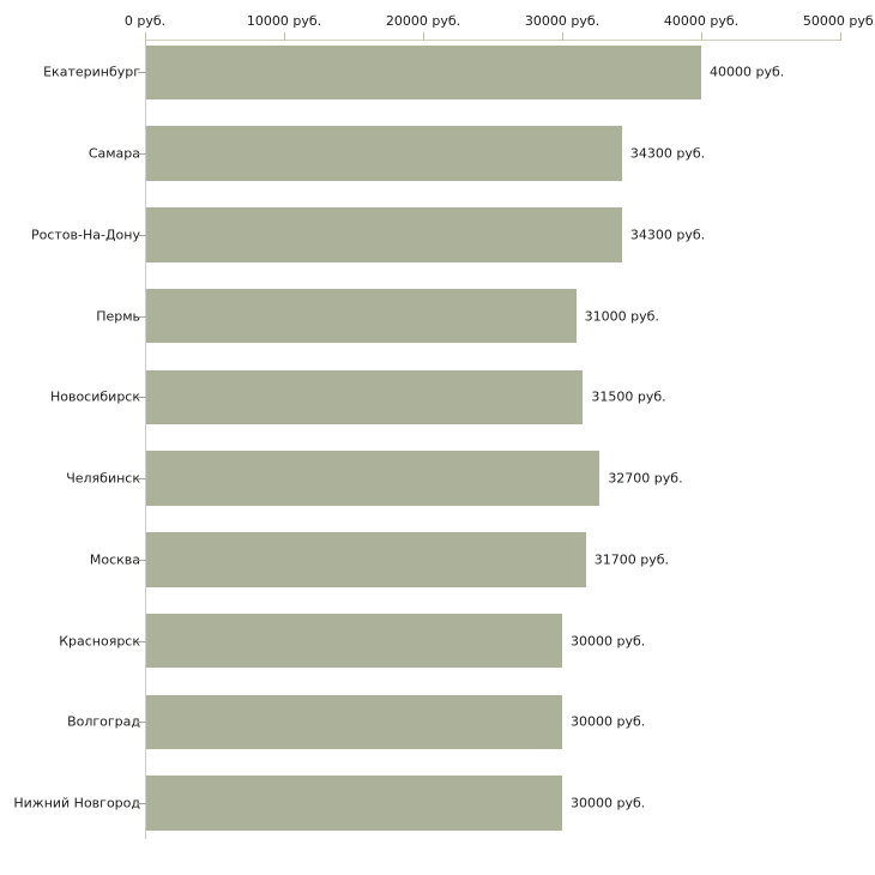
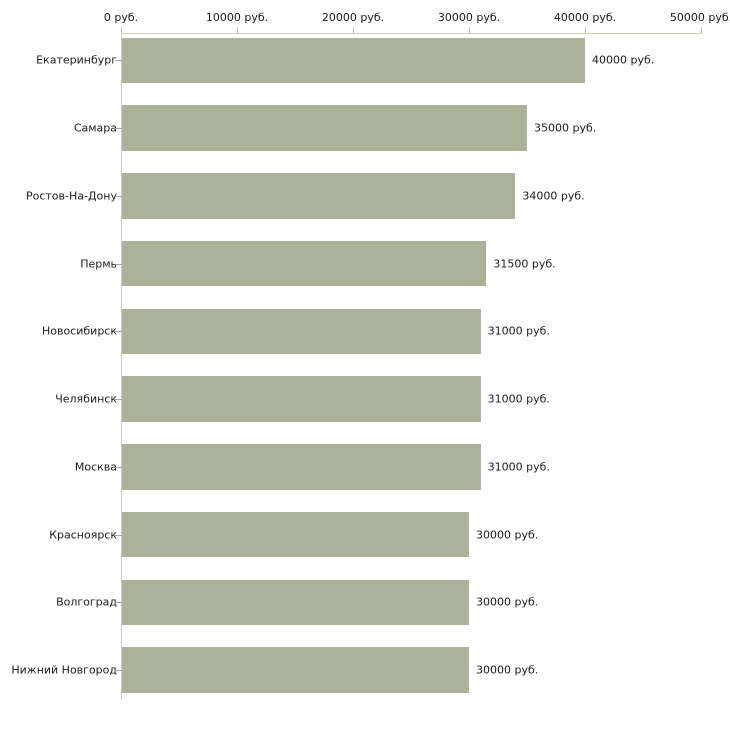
Самара: 34300 -> 35000
Ростов-На-Дону: 34300 -> 34000
Пермь: 31000 -> 31500
Новосибирск: 31500 -> 31000
Челябинск: 32700 -> 31000
Москва: 31700 -> 31000
